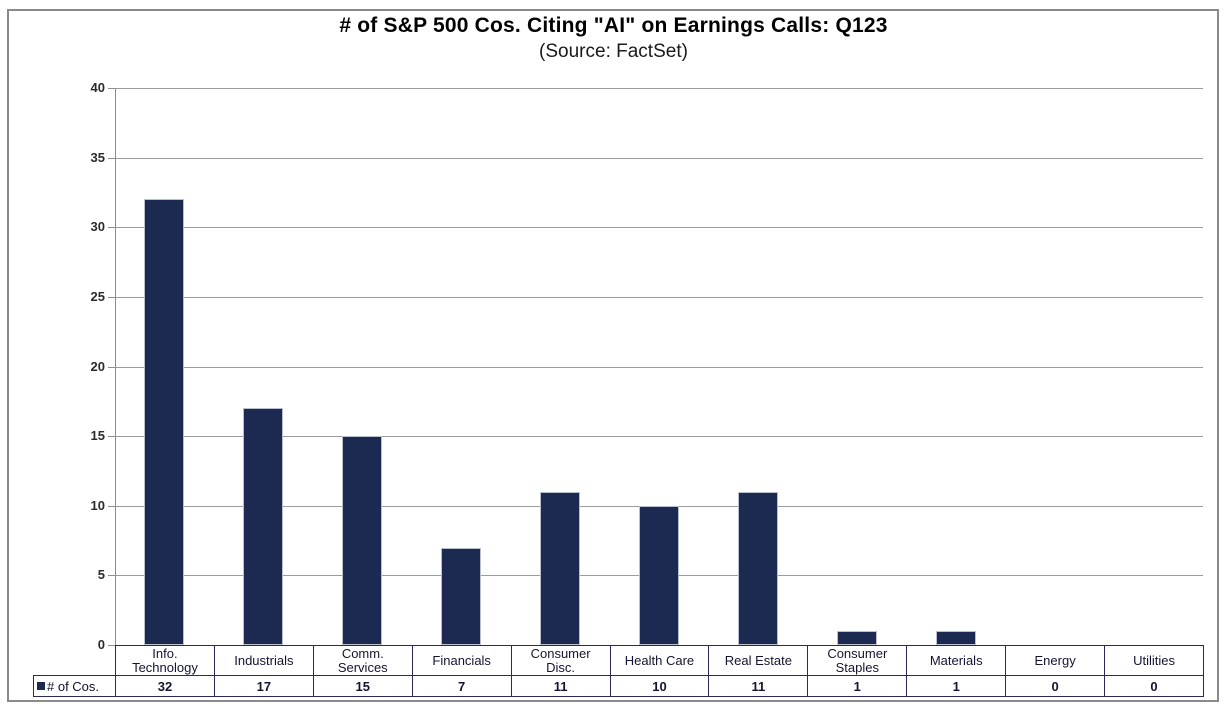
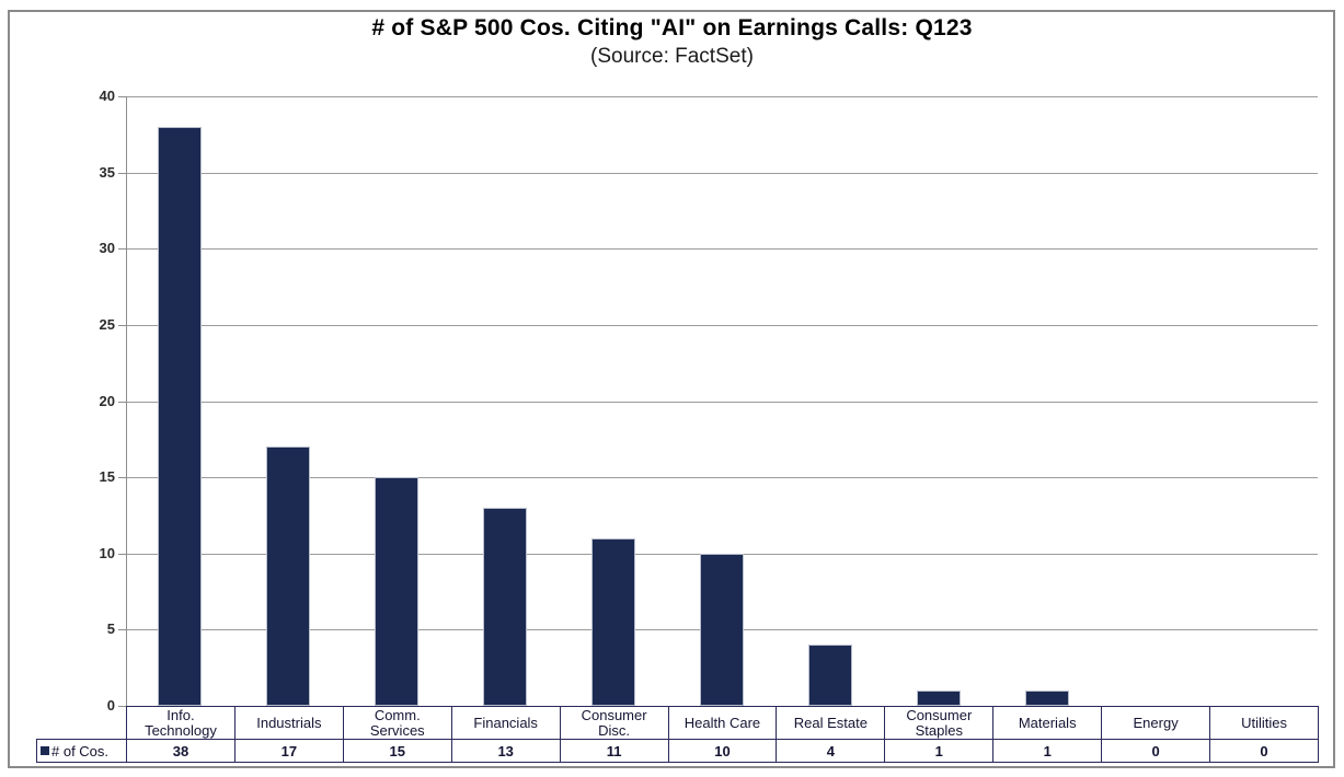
Info. Technology: 32 -> 38
Financials: 7 -> 13
Real Estate: 11 -> 4
